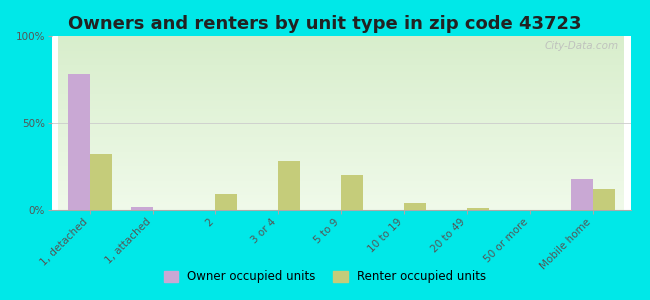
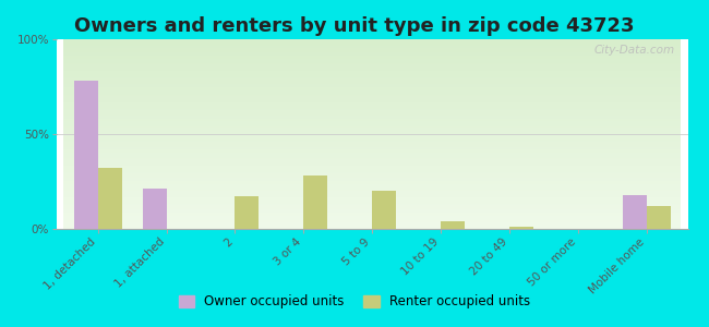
Owner occupied units/1, attached: 2% -> 21%
Renter occupied units/2: 9% -> 17%
